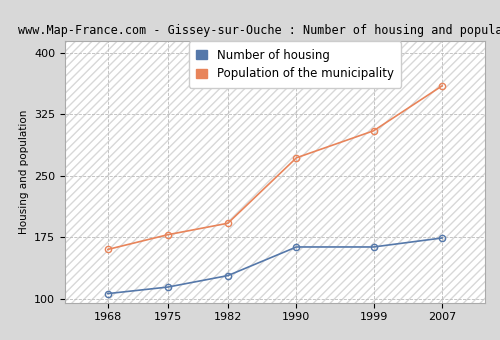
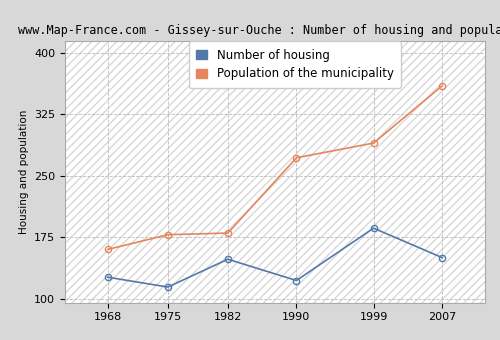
Number of housing/1968: 106 -> 126
Number of housing/1982: 128 -> 148
Population of the municipality/1982: 192 -> 180
Number of housing/1990: 163 -> 122
Number of housing/1999: 163 -> 186
Population of the municipality/1999: 305 -> 290
Number of housing/2007: 174 -> 150
